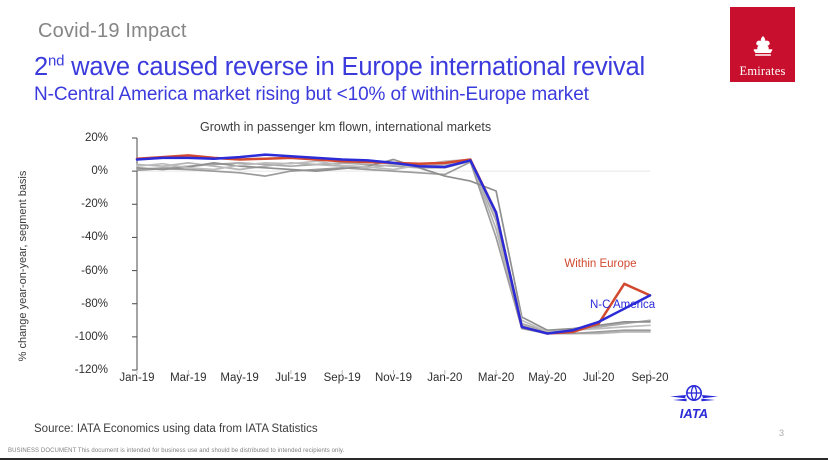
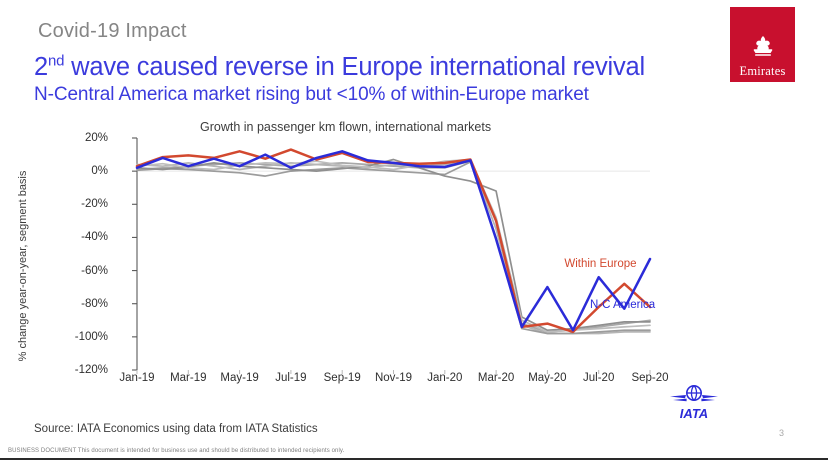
Within Europe/Jan-19: 8% -> 3%
N-C America/Jan-19: 7% -> 2%
N-C America/Mar-19: 8% -> 3%
Within Europe/May-19: 7% -> 12%
N-C America/May-19: 8% -> 3%
Within Europe/Jul-19: 8% -> 13%
N-C America/Jul-19: 9% -> 2%
Within Europe/Sep-19: 6% -> 11%
N-C America/Sep-19: 7% -> 12%
Within Europe/Mar-20: -25% -> -30%
N-C America/Mar-20: -25% -> -41%
Within Europe/May-20: -98% -> -92%
N-C America/May-20: -98% -> -70%
Within Europe/Jul-20: -92% -> -82%
N-C America/Jul-20: -91% -> -64%
Within Europe/Sep-20: -75% -> -82%
N-C America/Sep-20: -75% -> -53%
